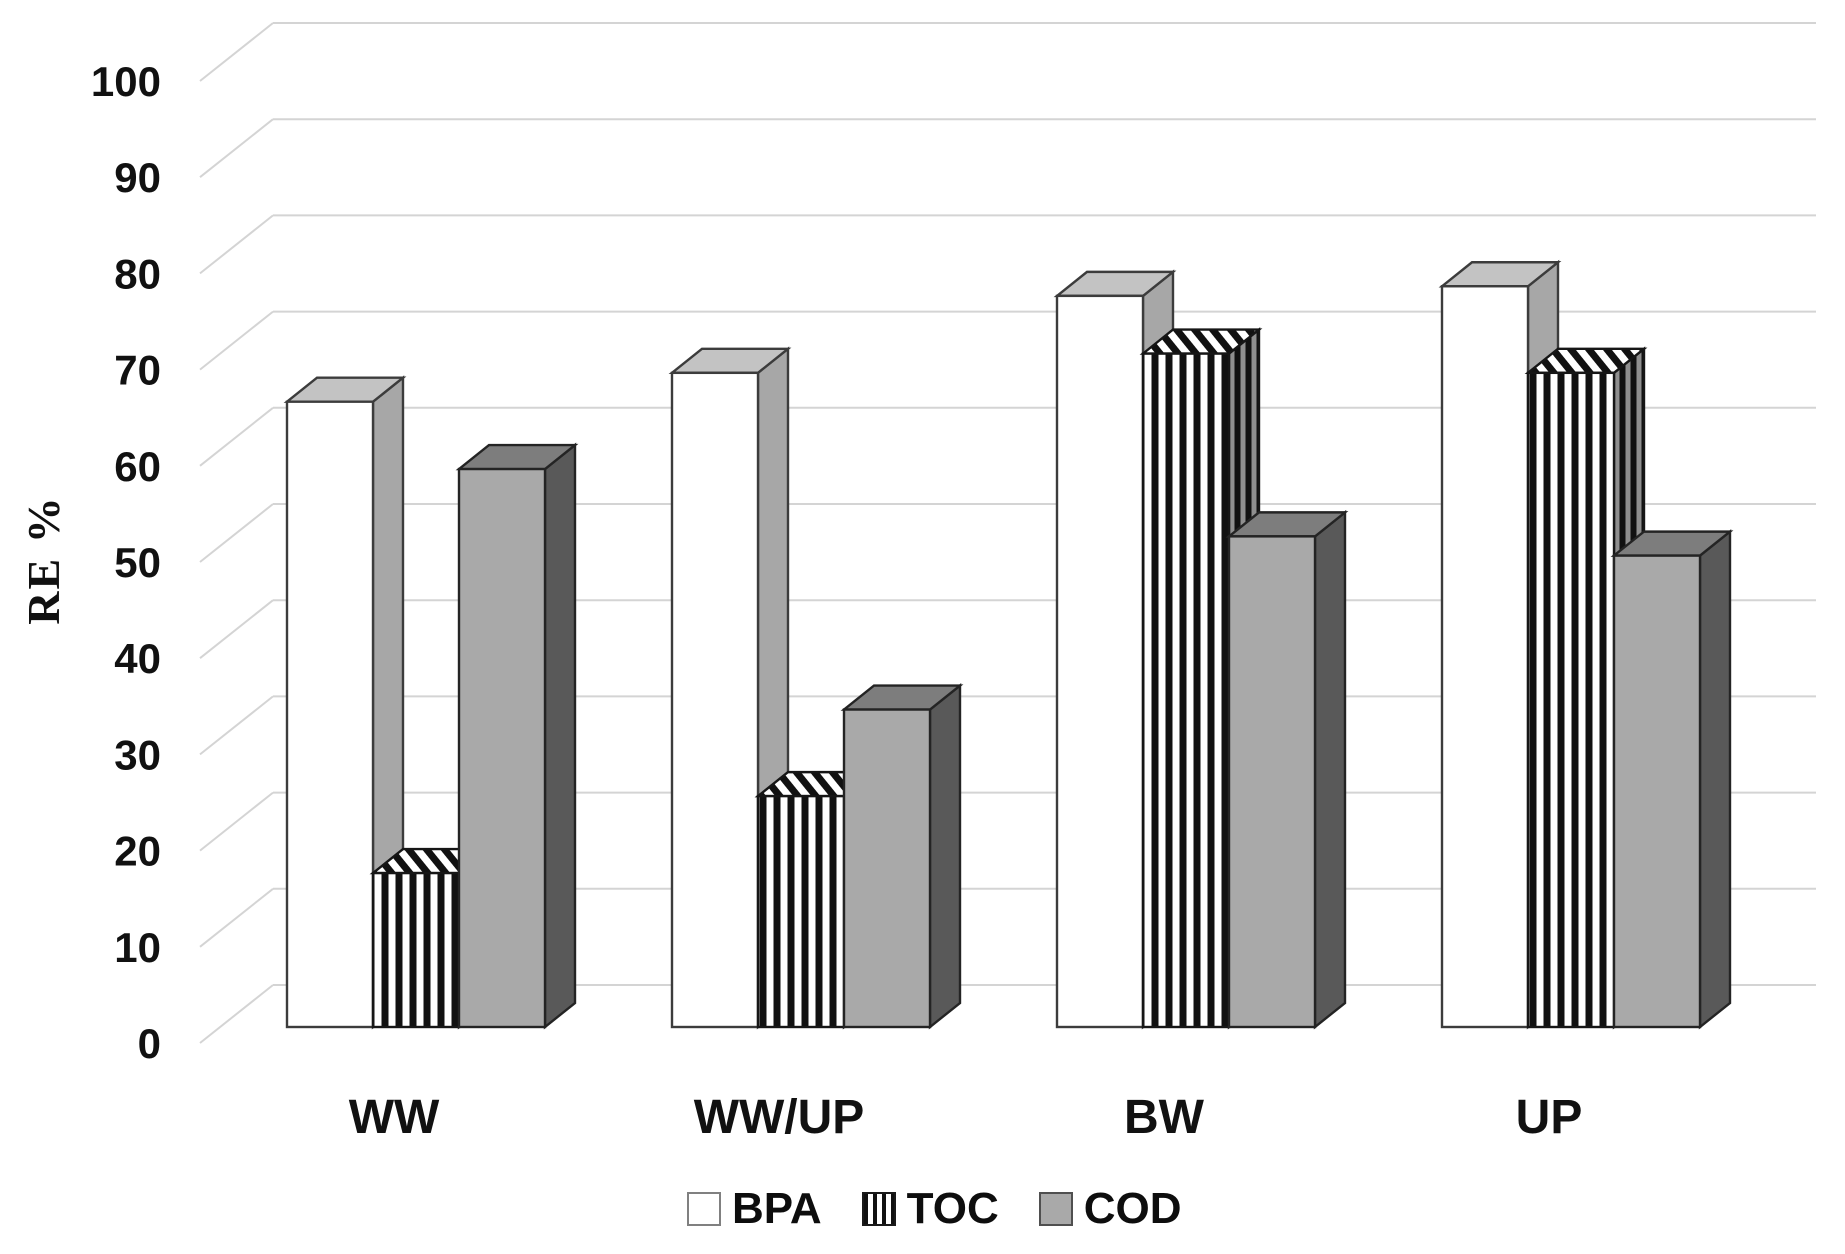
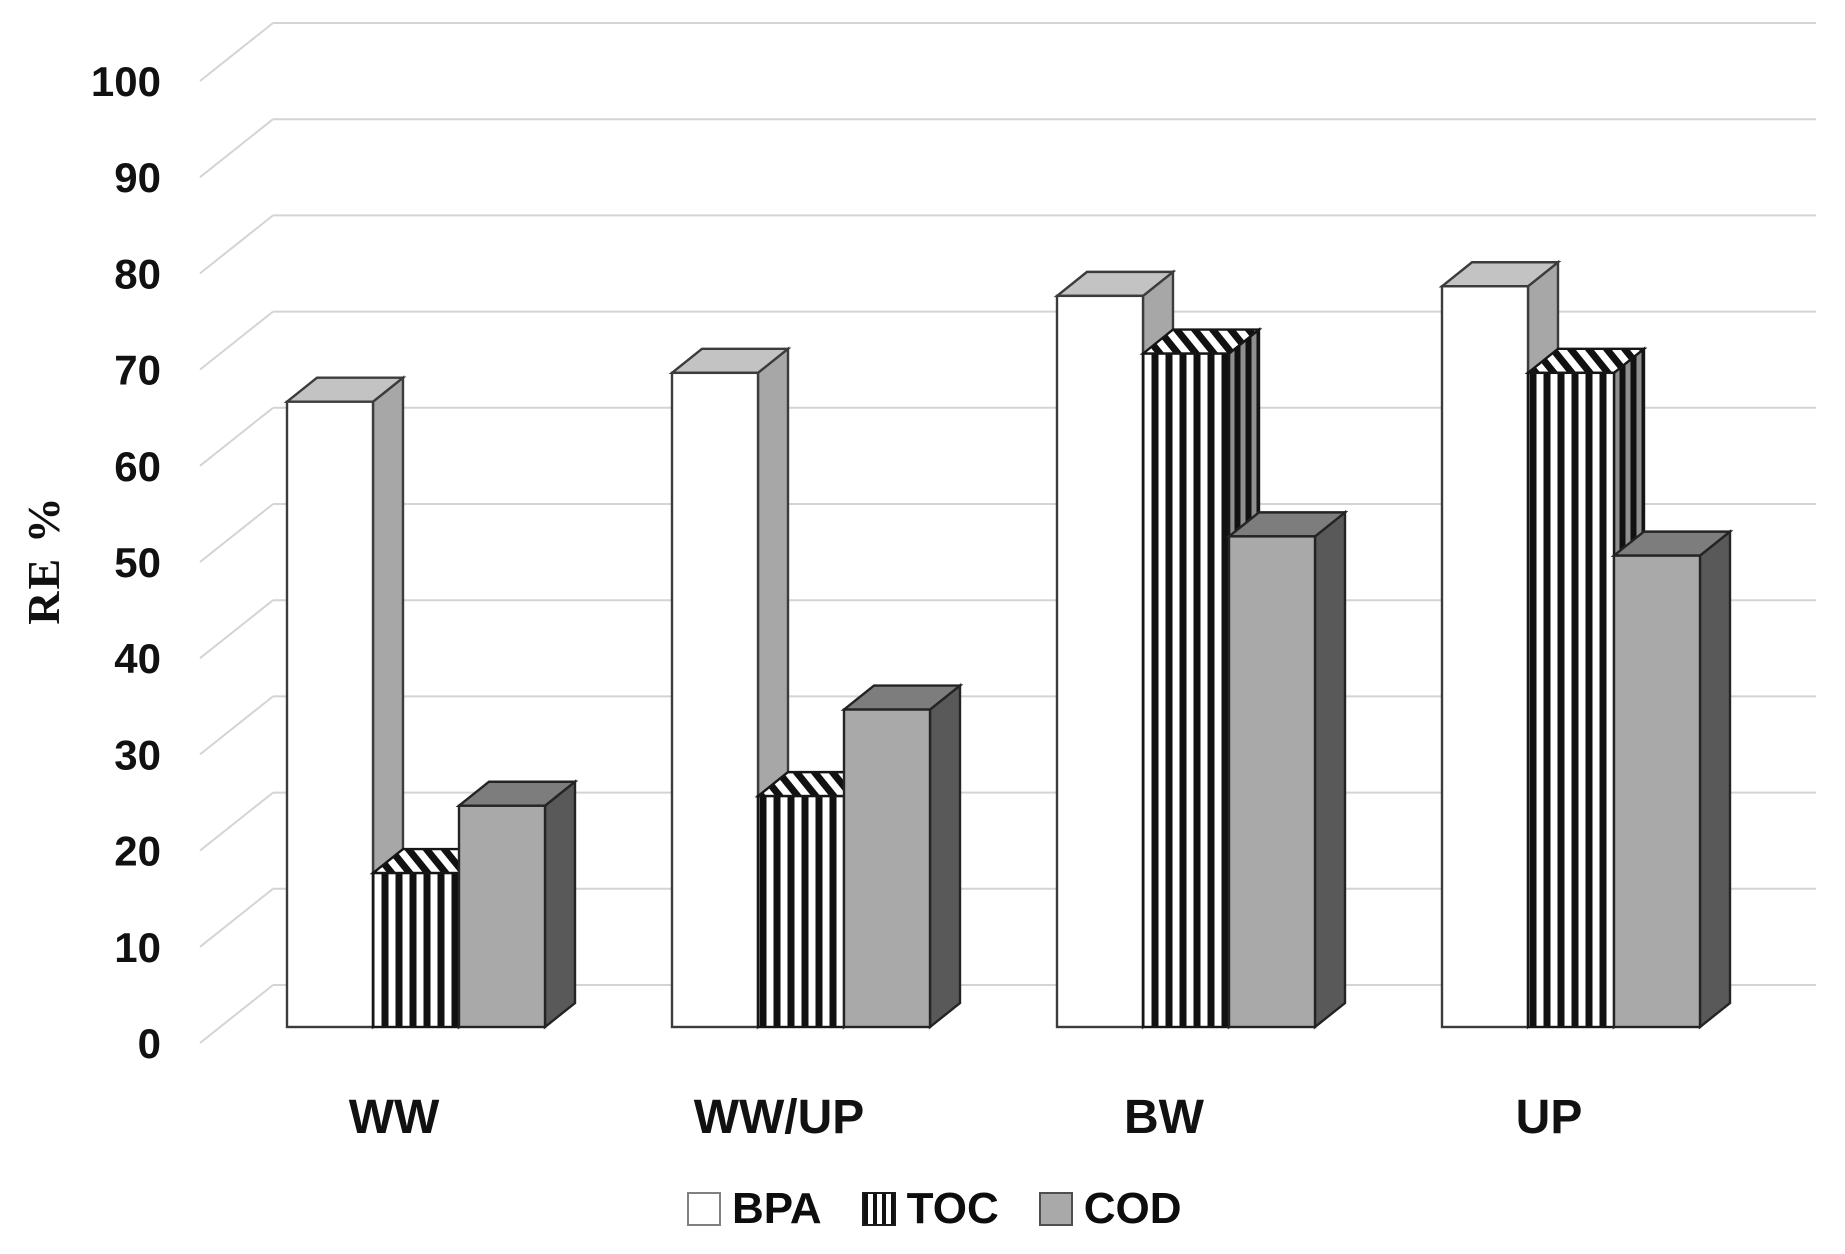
COD/WW: 58 -> 23
